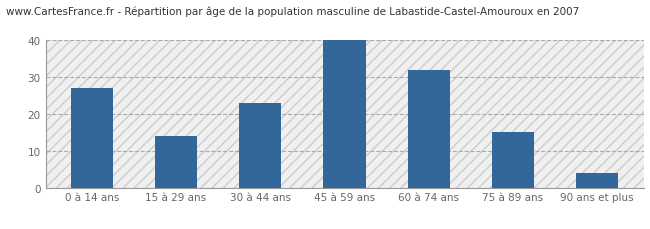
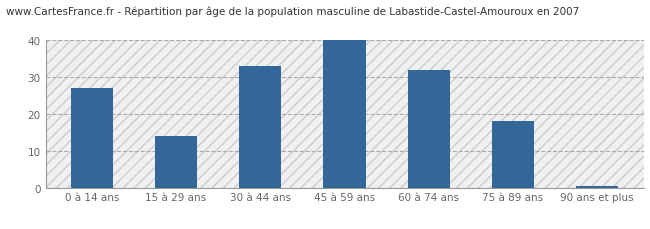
30 à 44 ans: 23.0 -> 33.0
75 à 89 ans: 15.0 -> 18.0
90 ans et plus: 4.0 -> 0.5
